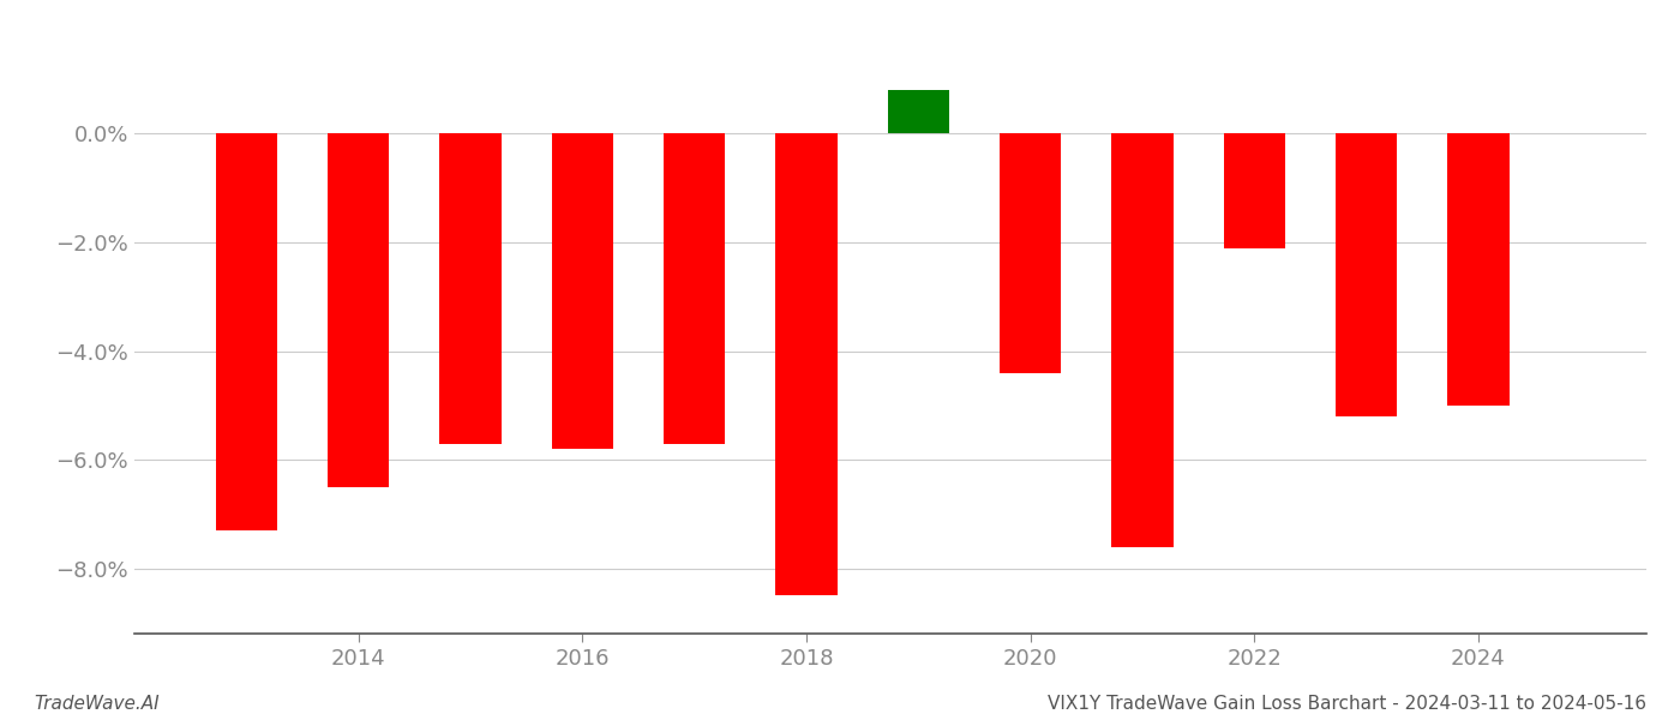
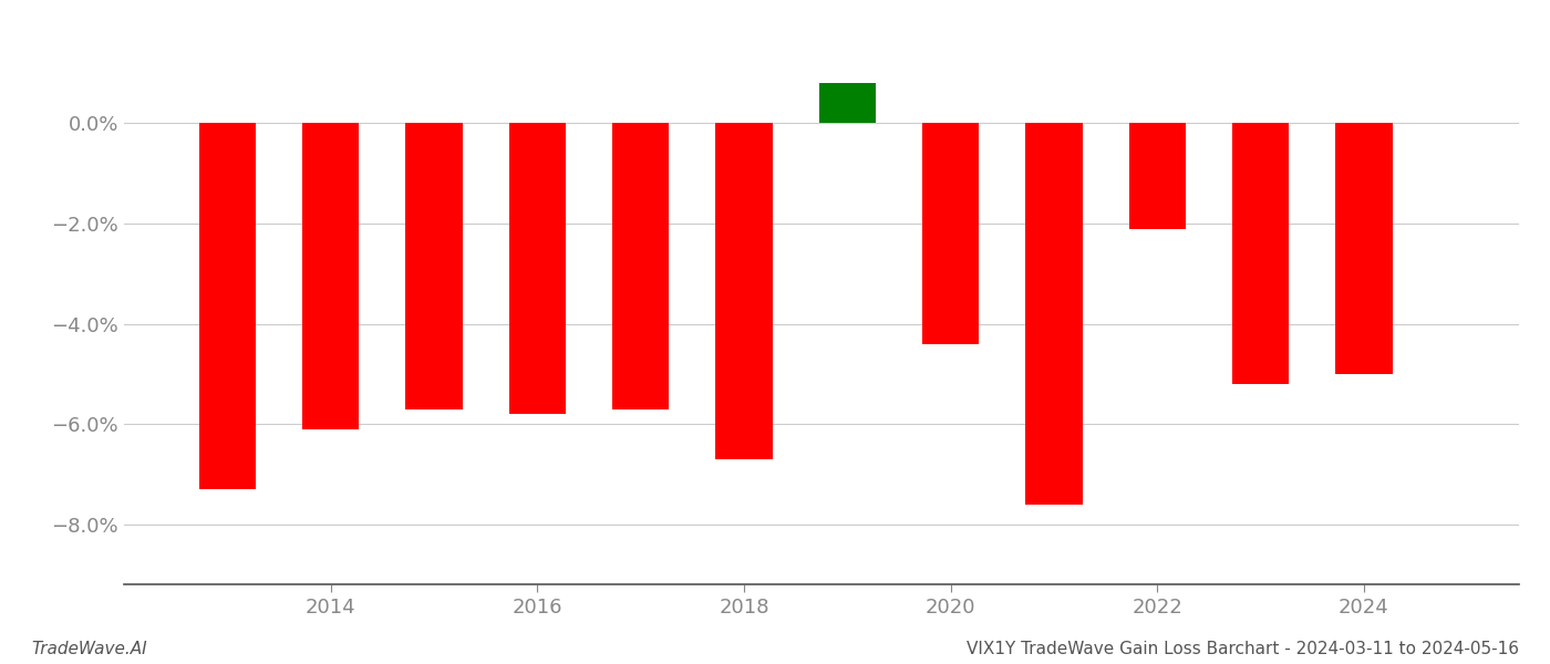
2014: -6.5% -> -6.1%
2018: -8.5% -> -6.7%
